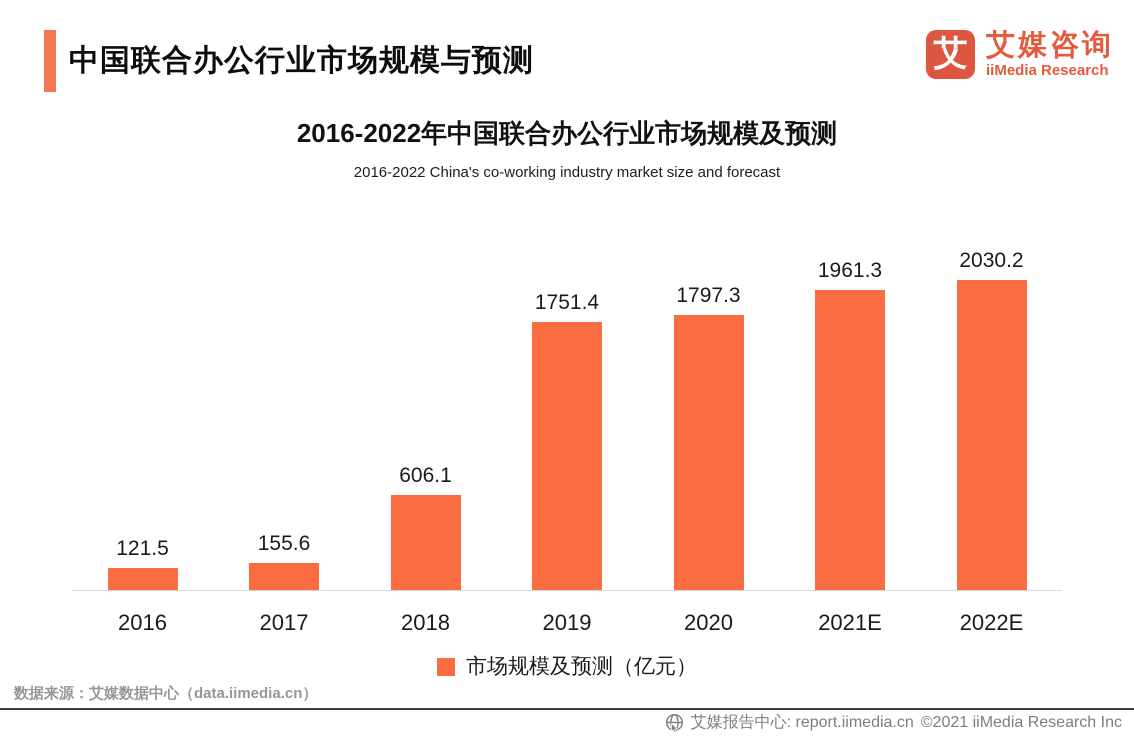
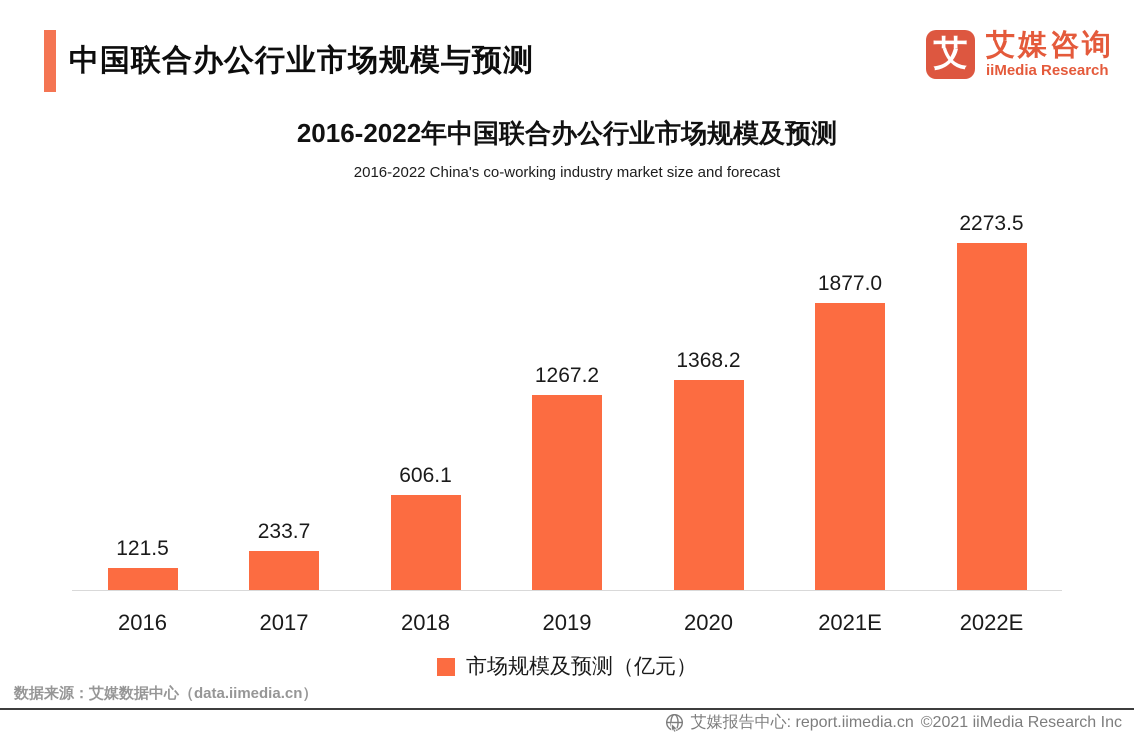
2017: 155.6 -> 233.7
2019: 1751.4 -> 1267.2
2020: 1797.3 -> 1368.2
2021E: 1961.3 -> 1877.0
2022E: 2030.2 -> 2273.5
